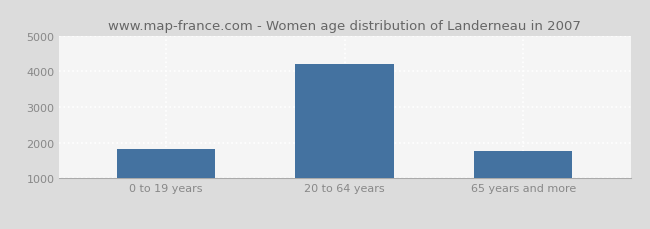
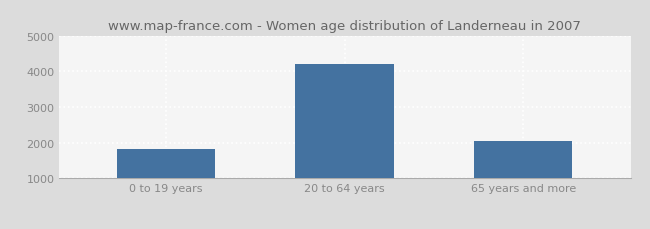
65 years and more: 1760 -> 2050
